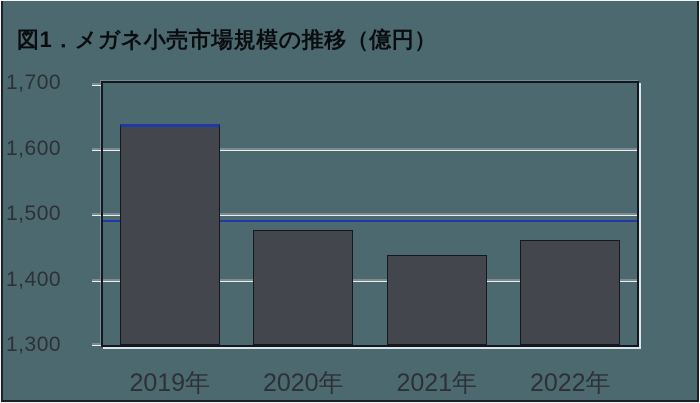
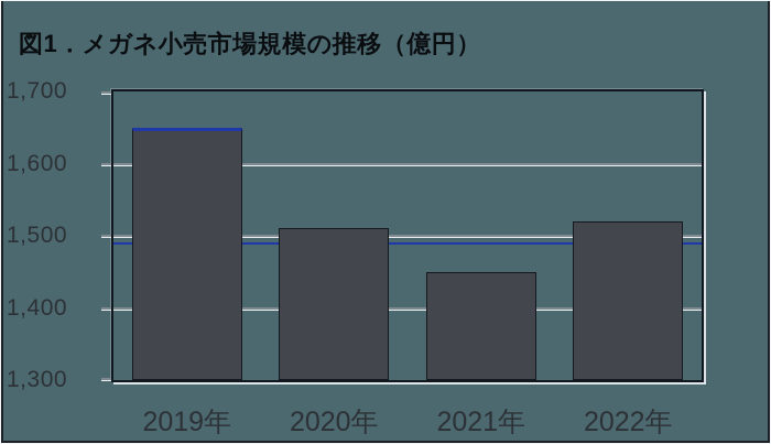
2019年: 1640 -> 1650
2020年: 1480 -> 1510
2021年: 1440 -> 1450
2022年: 1460 -> 1520
